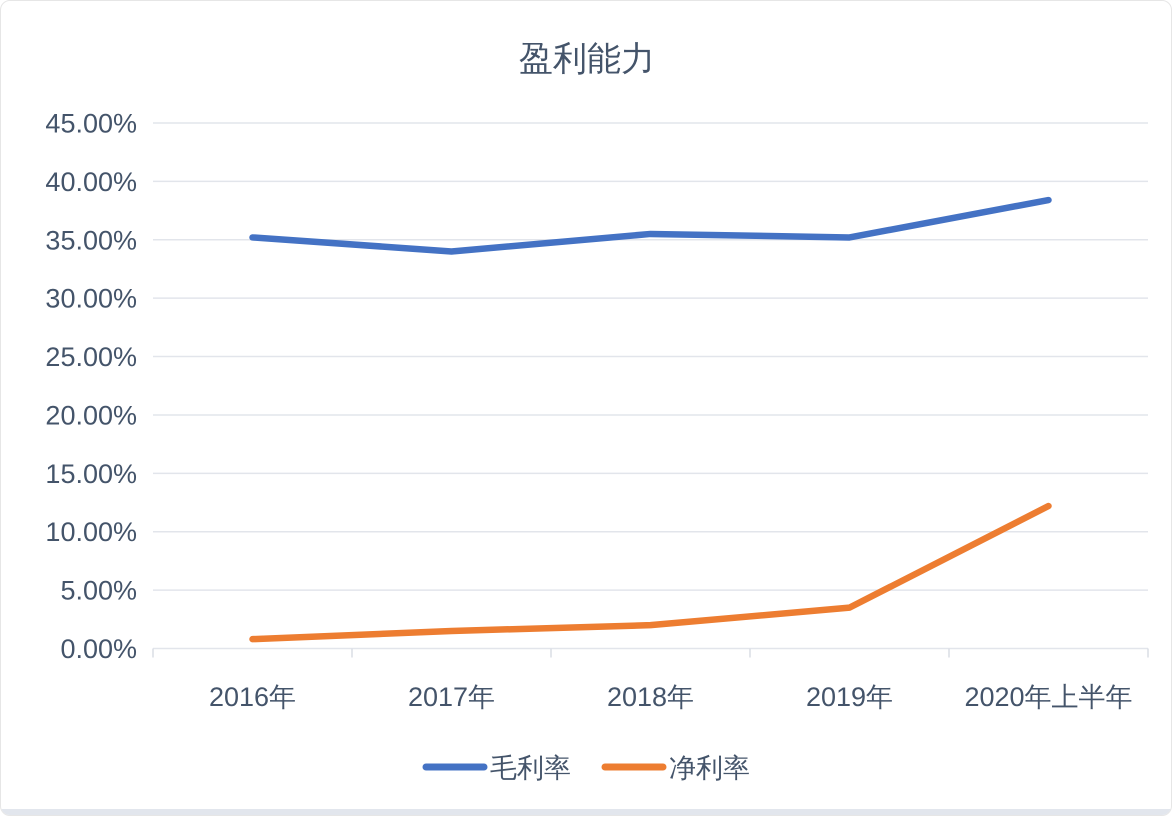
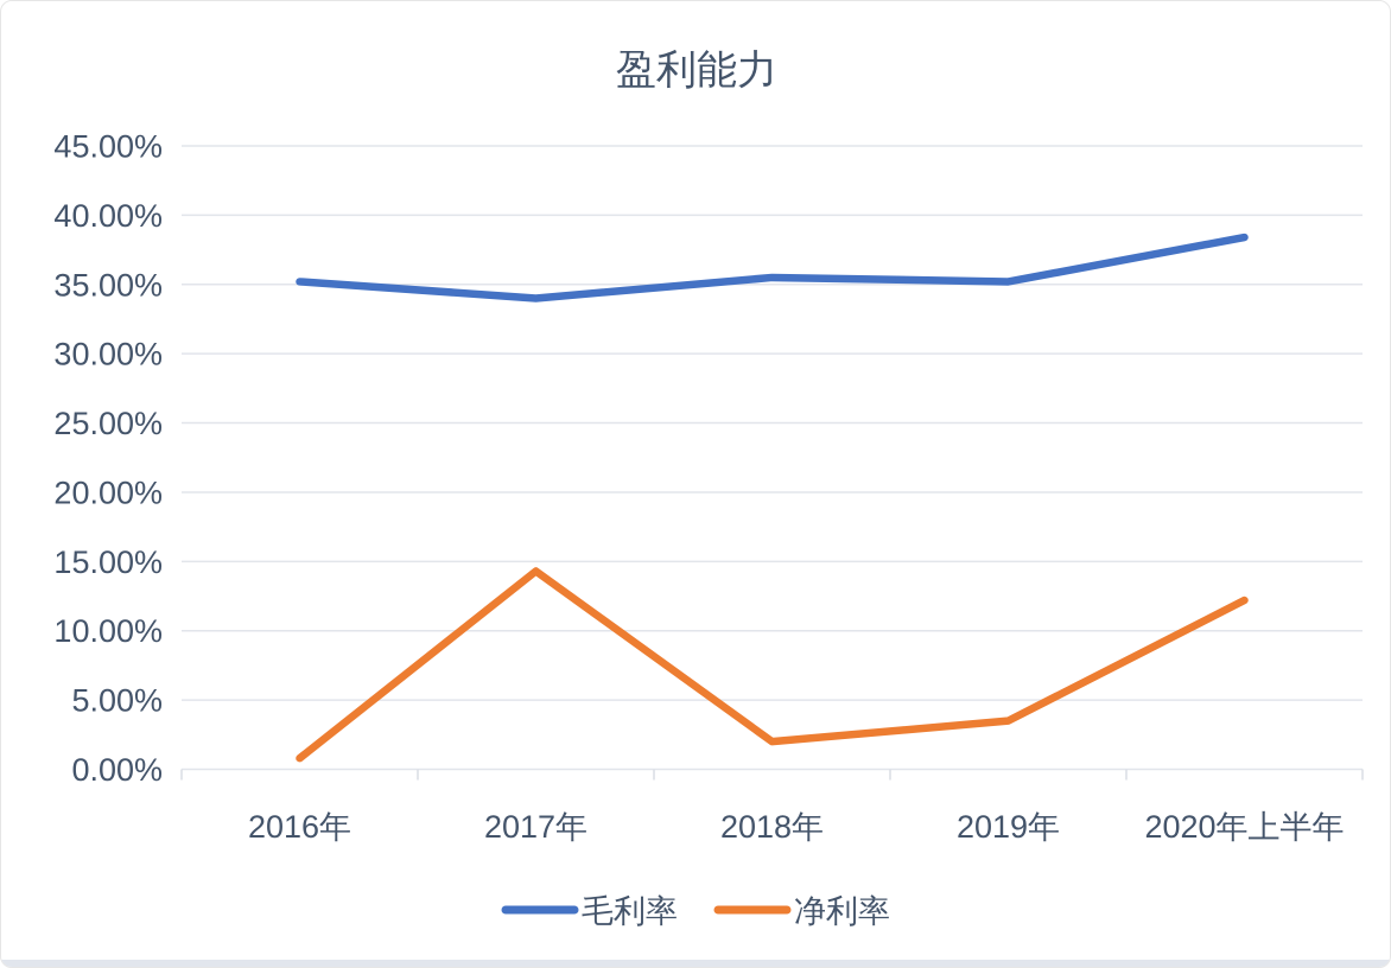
净利率/2017年: 1.5% -> 14.3%
